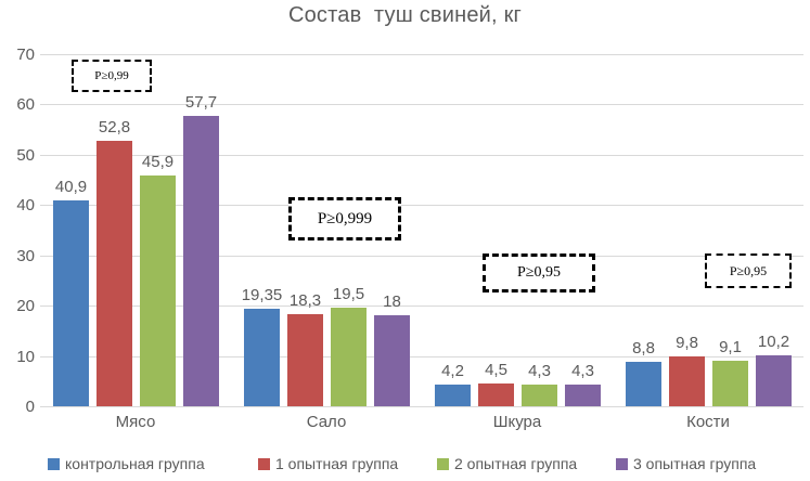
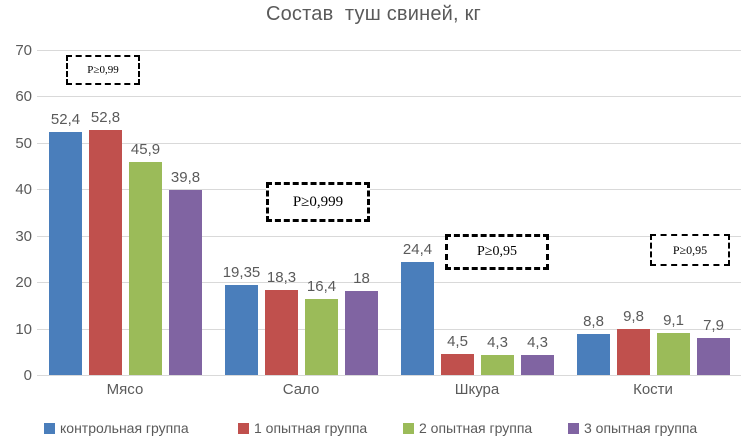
контрольная группа/Мясо: 40,9 -> 52,4
3 опытная группа/Мясо: 57,7 -> 39,8
2 опытная группа/Сало: 19,5 -> 16,4
контрольная группа/Шкура: 4,2 -> 24,4
3 опытная группа/Кости: 10,2 -> 7,9
